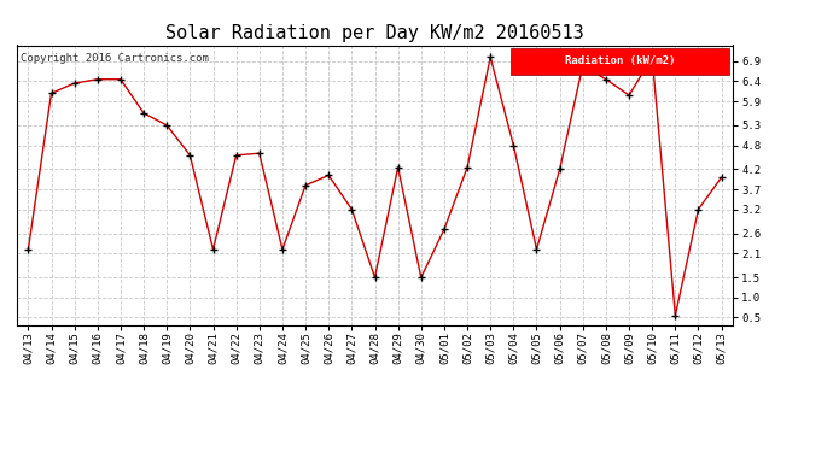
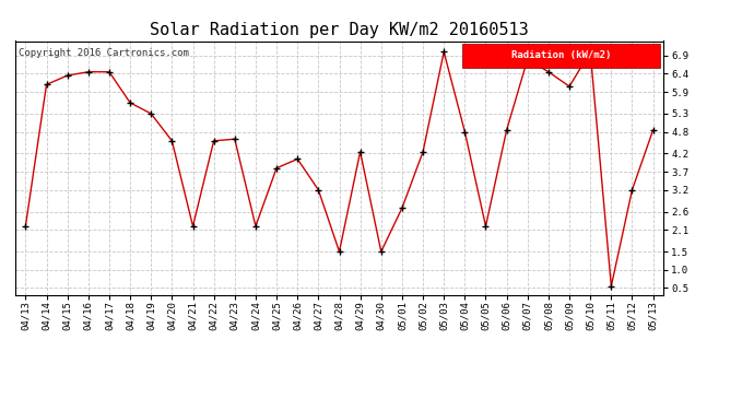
05/06: 4.20 -> 4.85
05/13: 4.00 -> 4.85
